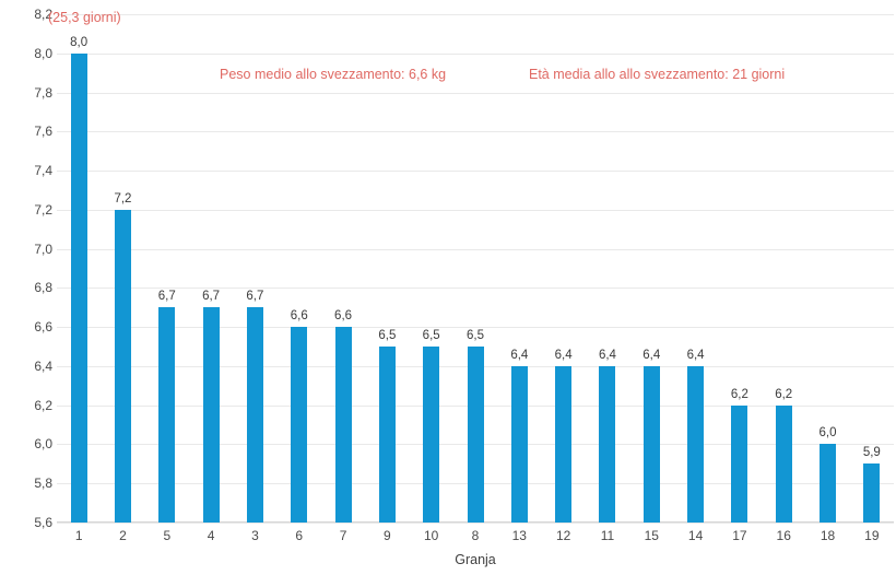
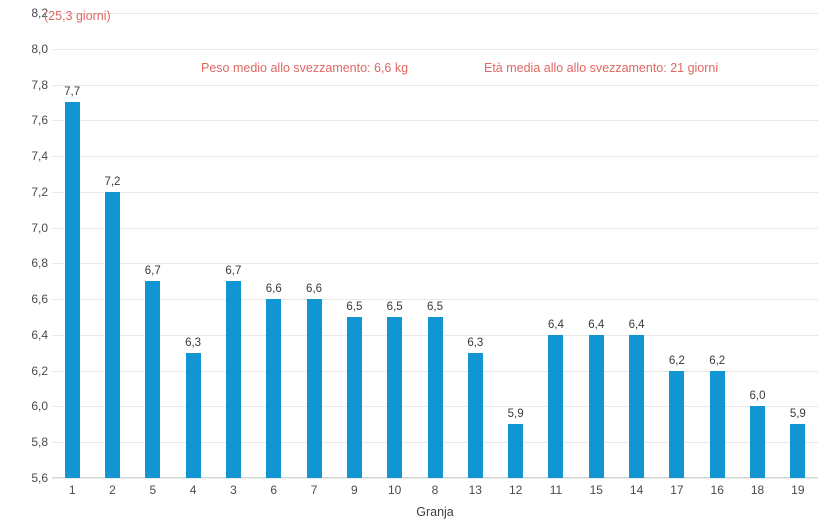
1: 8,0 -> 7,7
4: 6,7 -> 6,3
13: 6,4 -> 6,3
12: 6,4 -> 5,9
